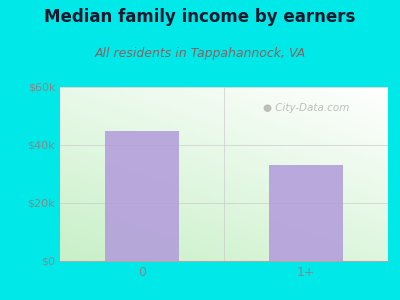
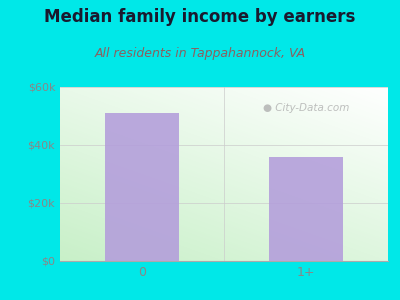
0: $45k -> $51k
1+: $33k -> $36k
